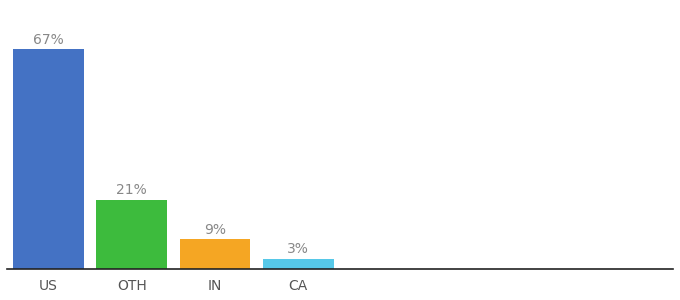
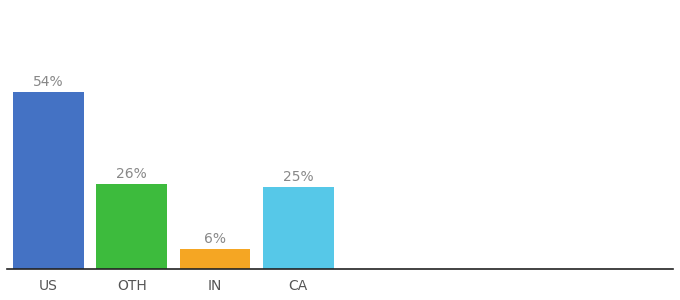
US: 67% -> 54%
OTH: 21% -> 26%
IN: 9% -> 6%
CA: 3% -> 25%
